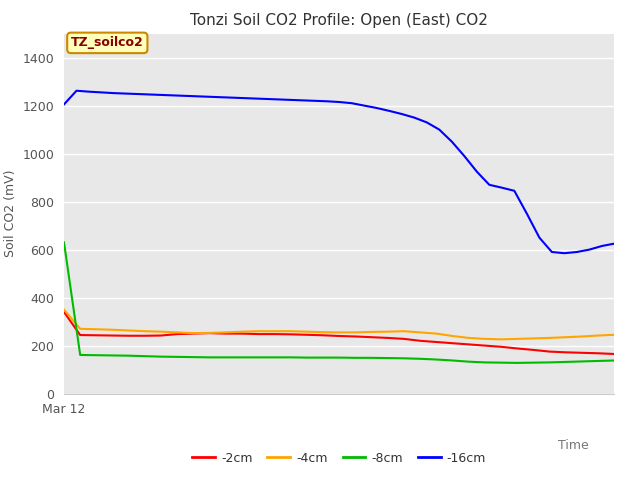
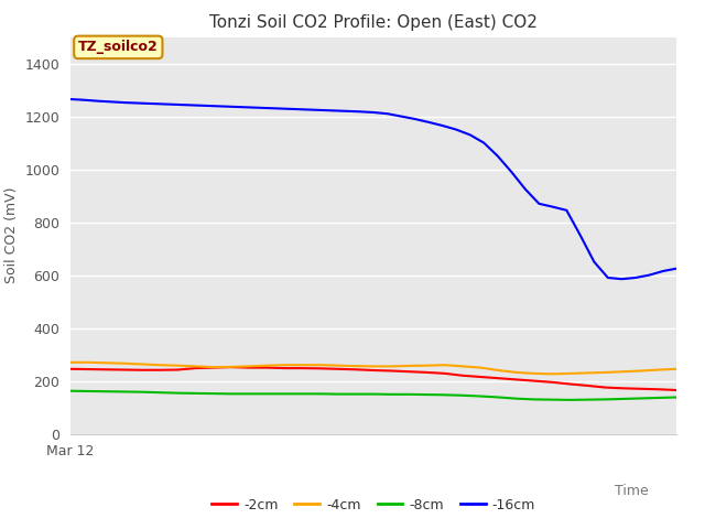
-2cm/Mar 12: 340 -> 245
-4cm/Mar 12: 350 -> 270
-8cm/Mar 12: 630 -> 162
-16cm/Mar 12: 1205 -> 1265
